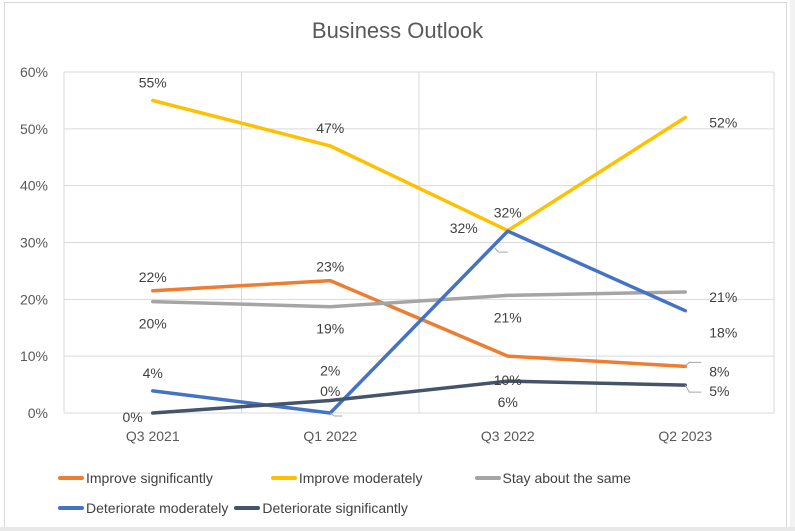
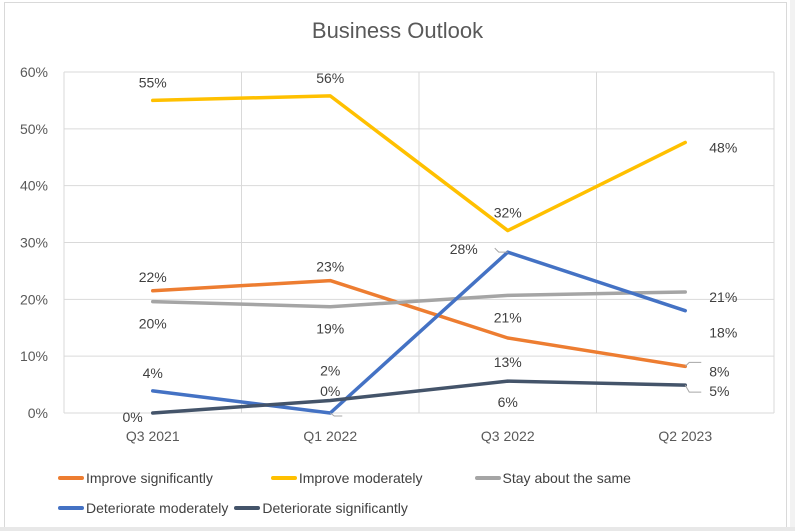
Improve moderately/Q1 2022: 47% -> 56%
Improve significantly/Q3 2022: 10% -> 13%
Deteriorate moderately/Q3 2022: 32% -> 28%
Improve moderately/Q2 2023: 52% -> 48%
